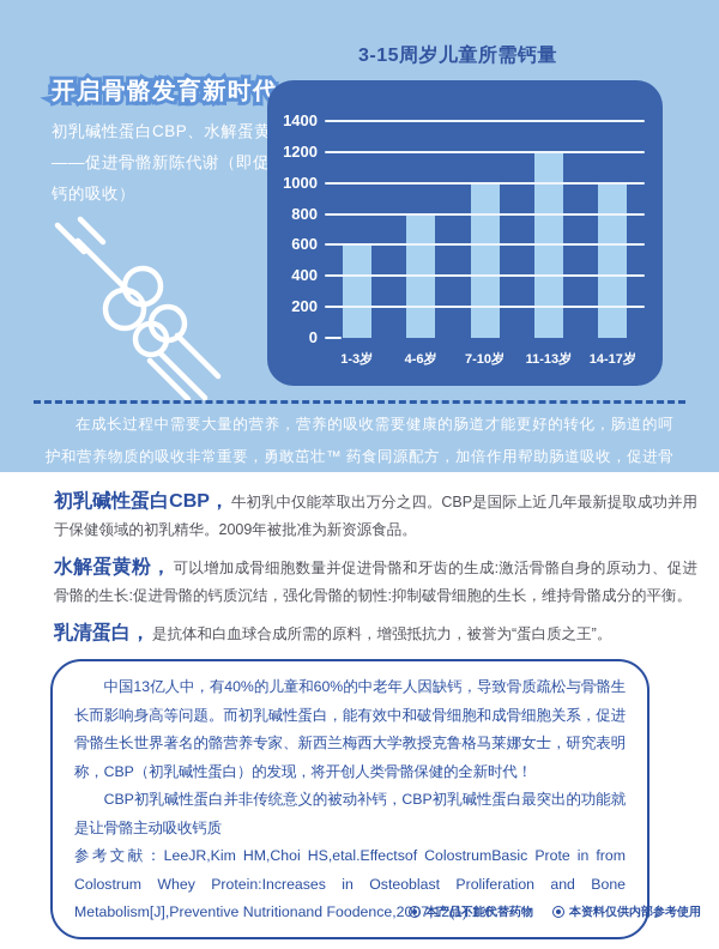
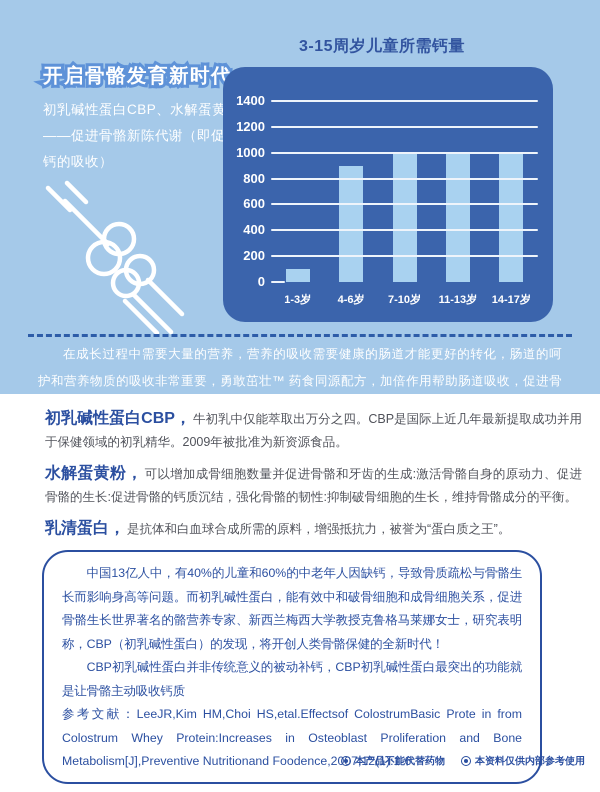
1-3岁: 600 -> 100
4-6岁: 800 -> 900
11-13岁: 1200 -> 1000
